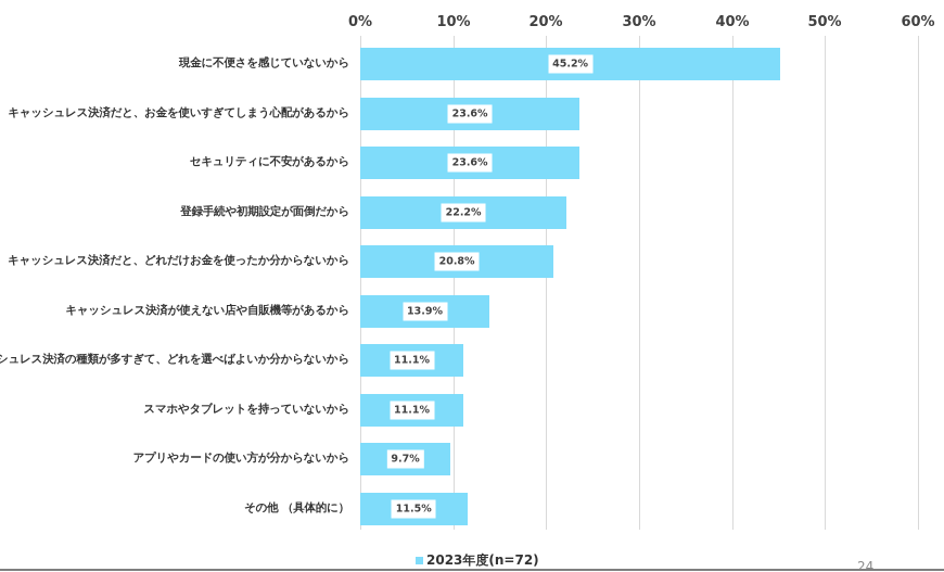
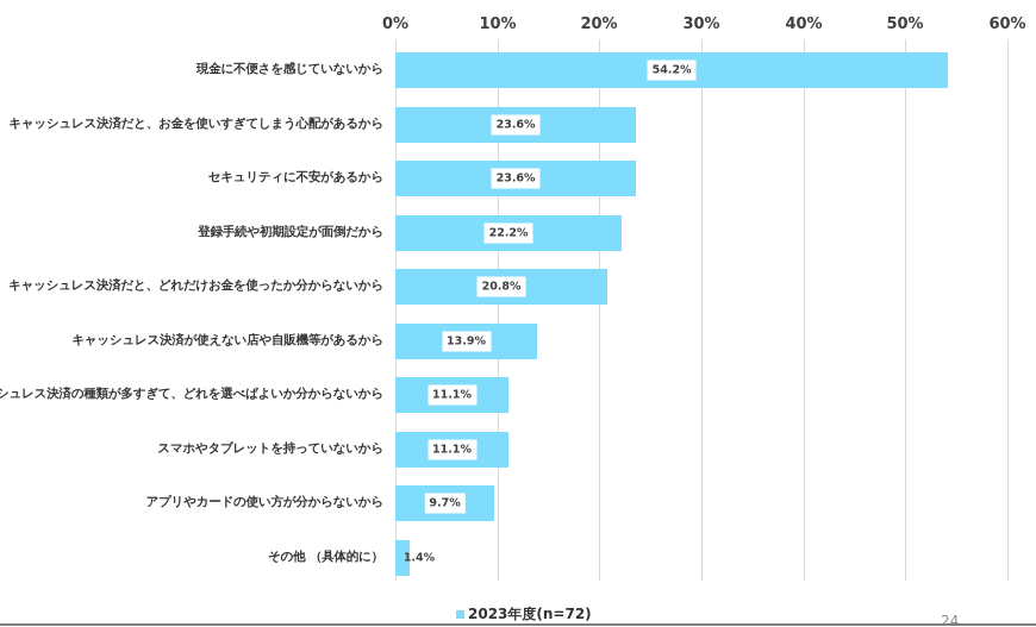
現金に不便さを感じていないから: 45.2% -> 54.2%
その他 （具体的に）: 11.5% -> 1.4%
